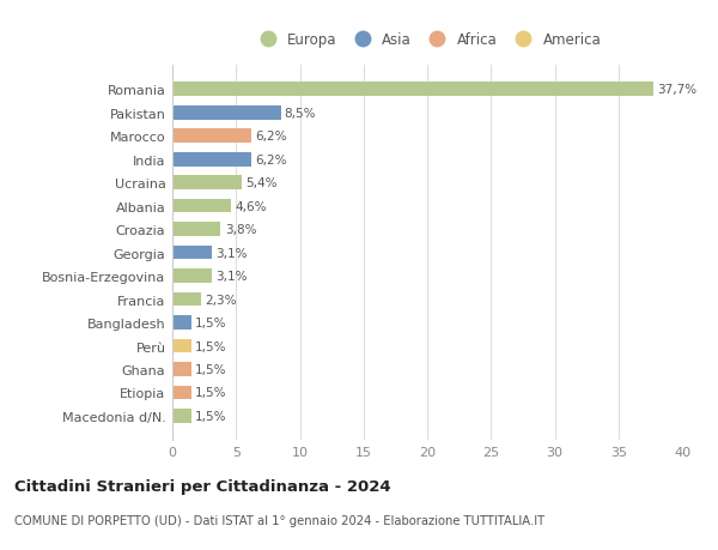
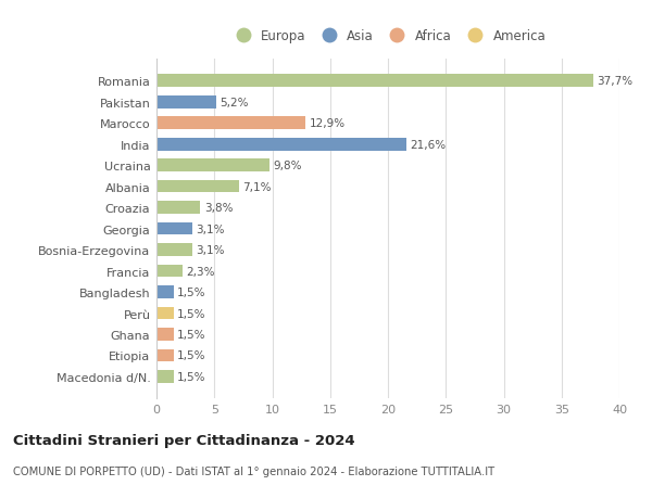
Pakistan: 8,5% -> 5,2%
Marocco: 6,2% -> 12,9%
India: 6,2% -> 21,6%
Ucraina: 5,4% -> 9,8%
Albania: 4,6% -> 7,1%
